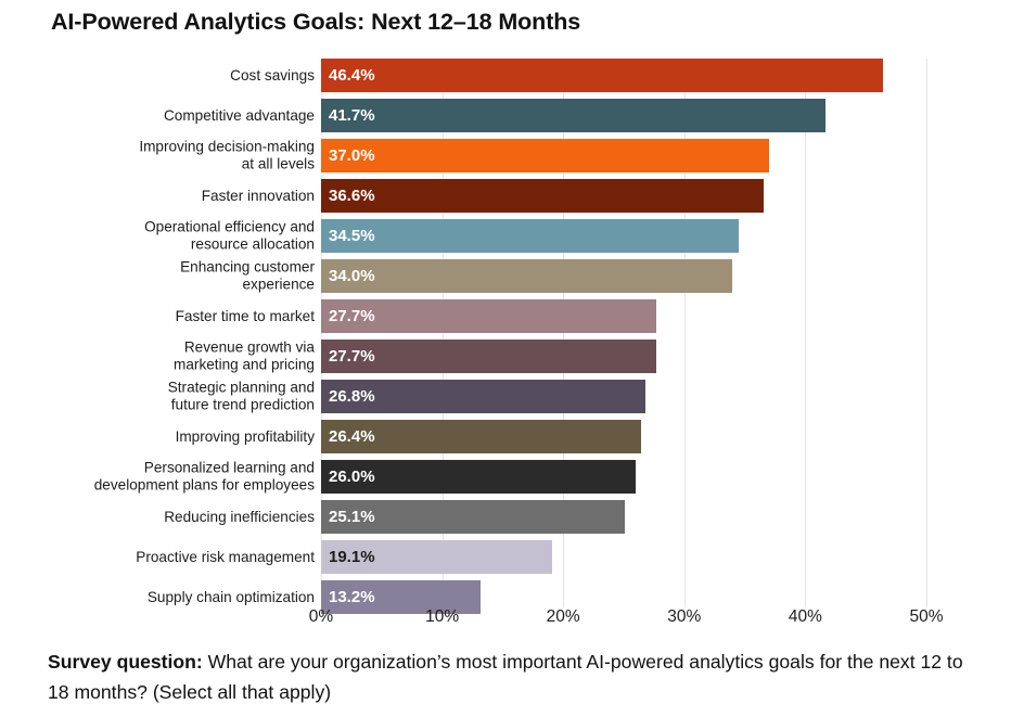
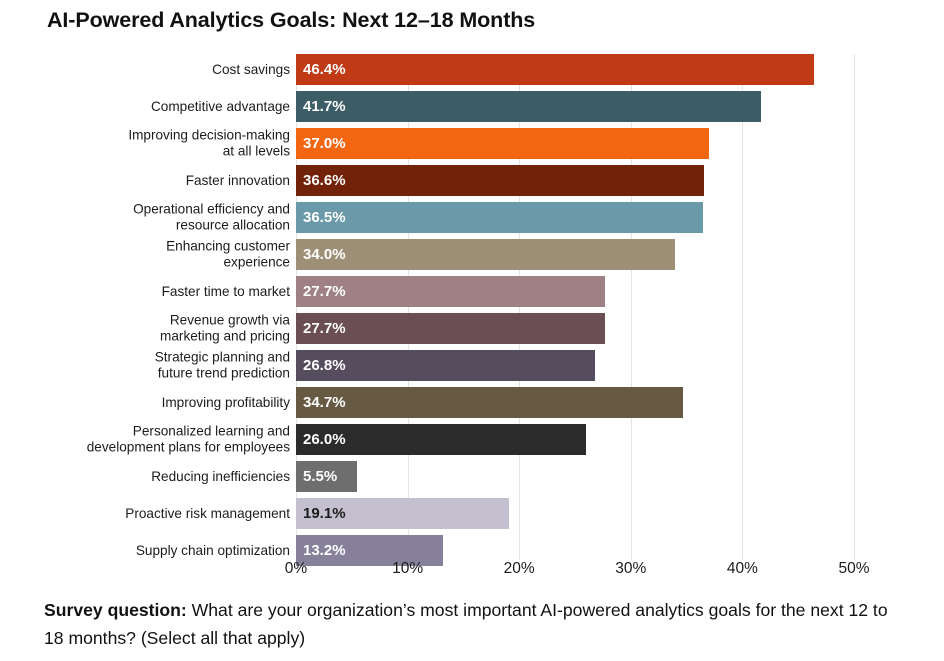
Operational efficiency and resource allocation: 34.5% -> 36.5%
Improving profitability: 26.4% -> 34.7%
Reducing inefficiencies: 25.1% -> 5.5%
